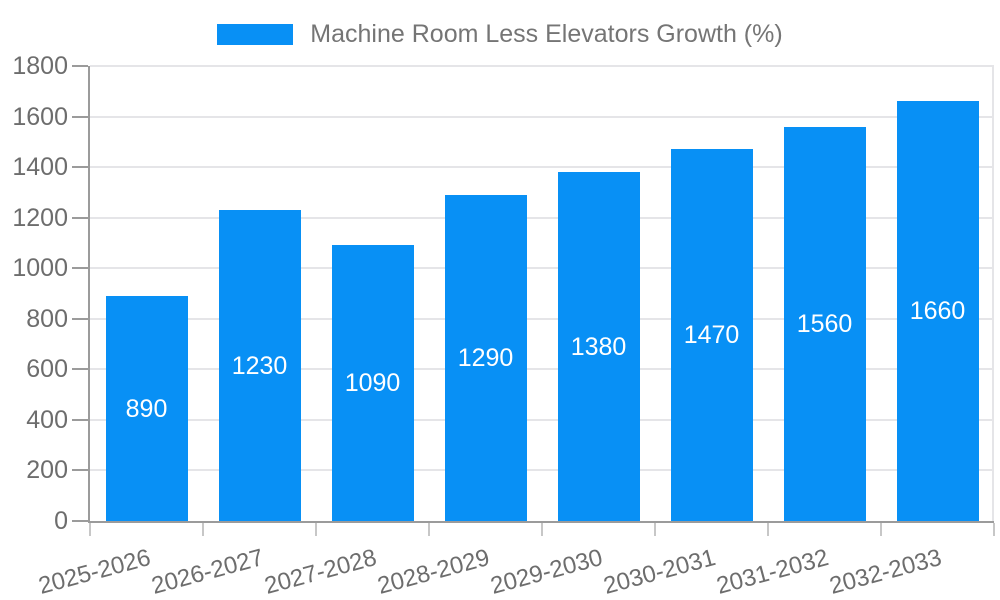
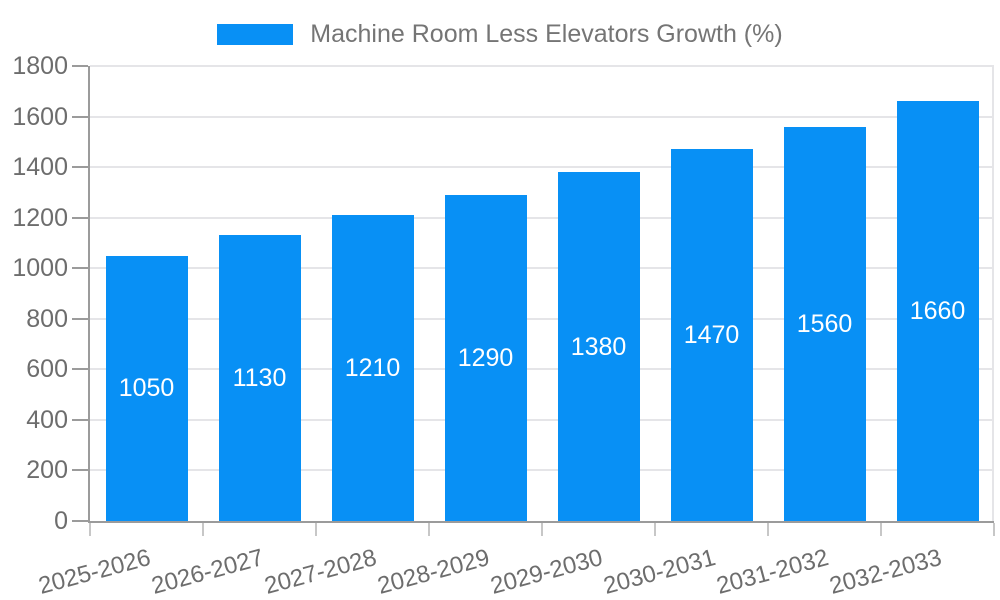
2025-2026: 890 -> 1050
2026-2027: 1230 -> 1130
2027-2028: 1090 -> 1210
